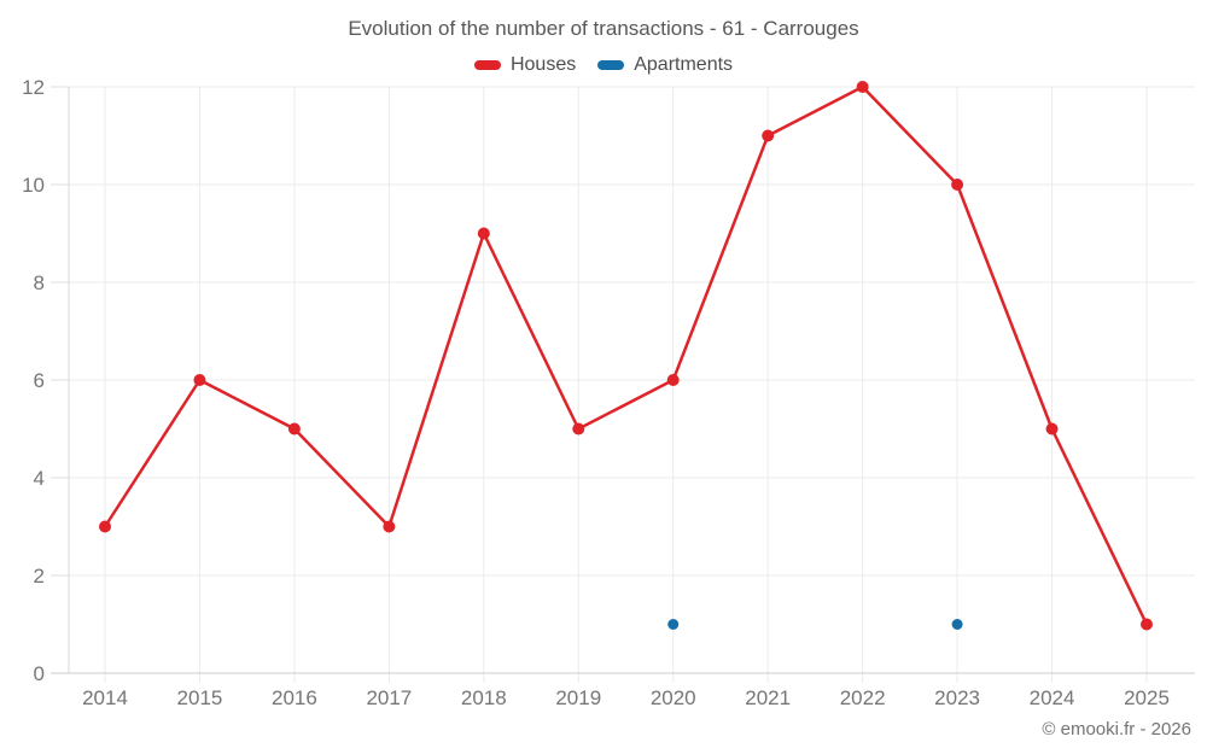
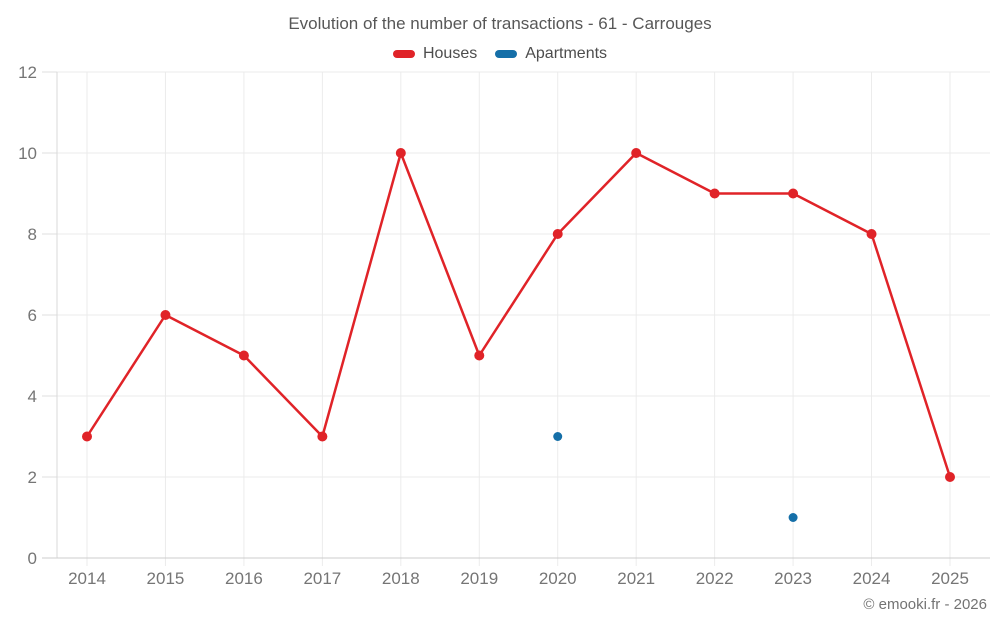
Houses/2018: 9 -> 10
Houses/2020: 6 -> 8
Apartments/2020: 1 -> 3
Houses/2021: 11 -> 10
Houses/2022: 12 -> 9
Houses/2023: 10 -> 9
Houses/2024: 5 -> 8
Houses/2025: 1 -> 2
